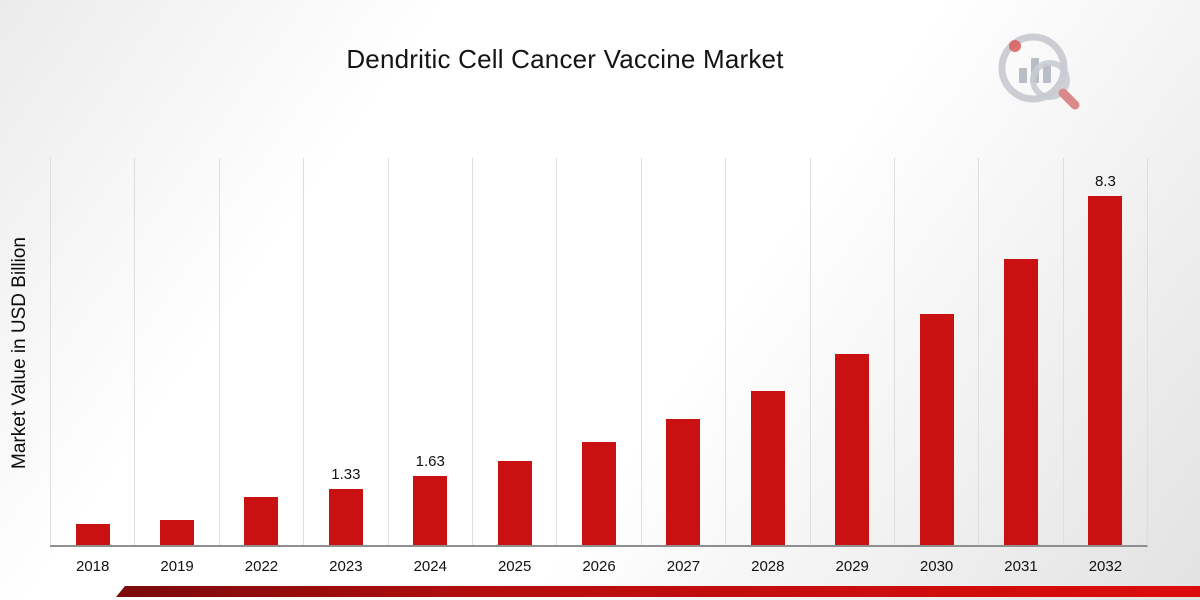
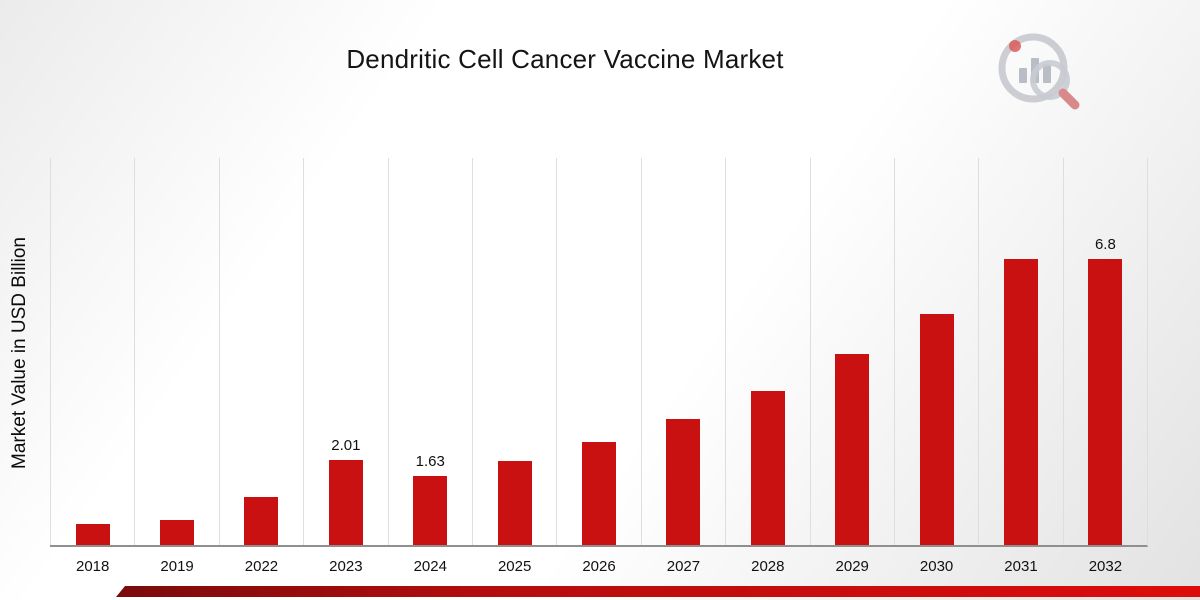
2023: 1.33 -> 2.01
2032: 8.3 -> 6.8
